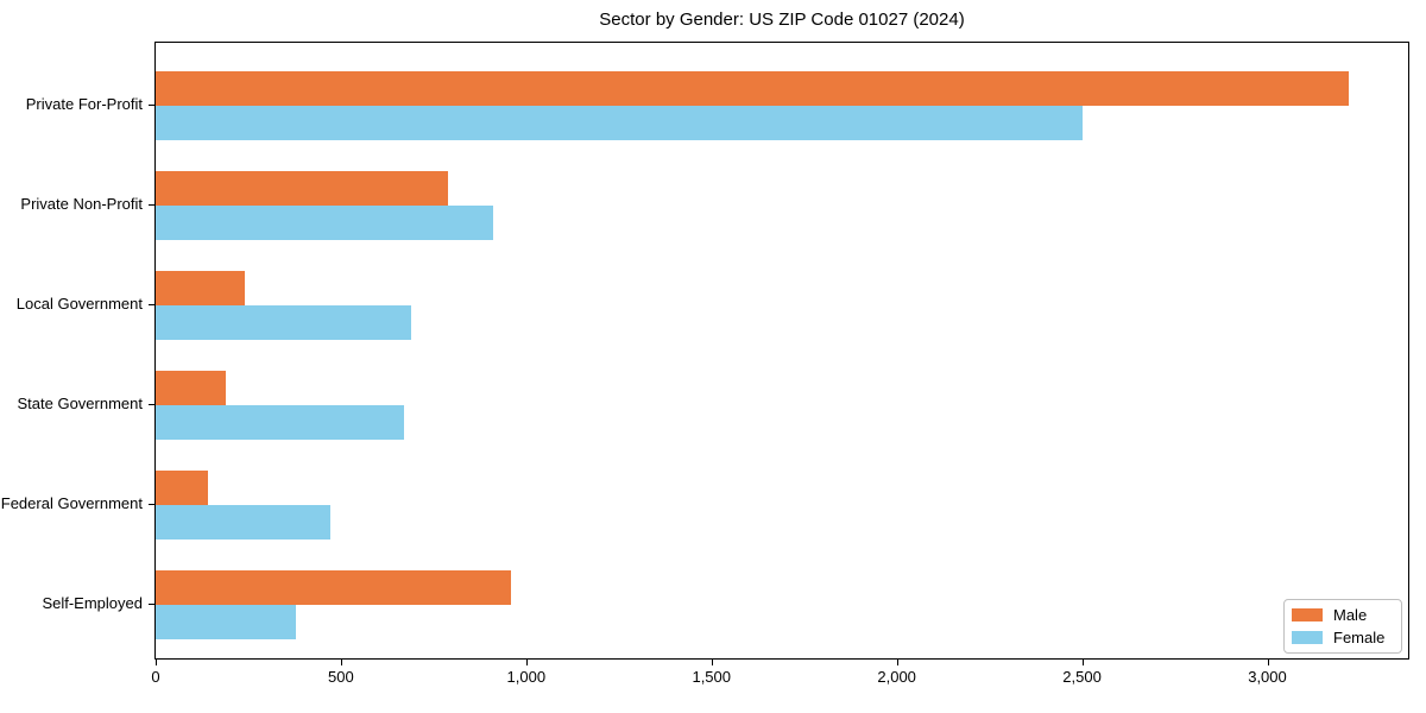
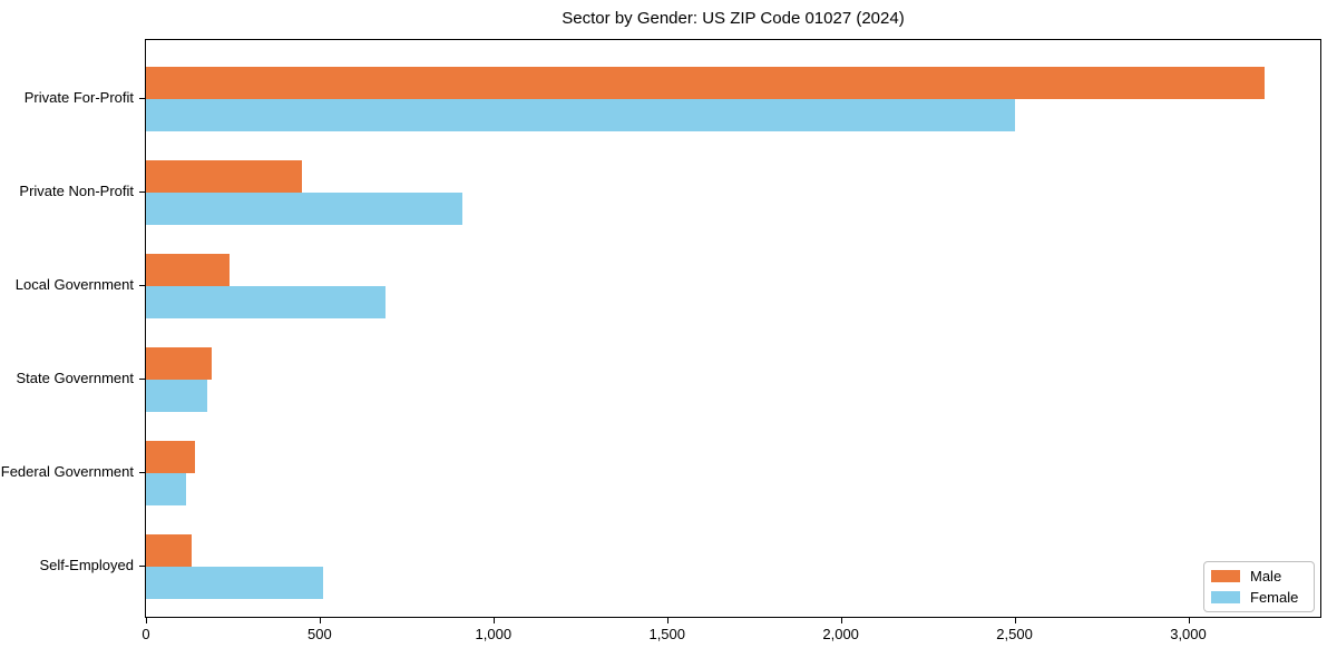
Male/Private Non-Profit: 790 -> 450
Female/State Government: 670 -> 180
Female/Federal Government: 470 -> 120
Male/Self-Employed: 960 -> 130
Female/Self-Employed: 380 -> 510
